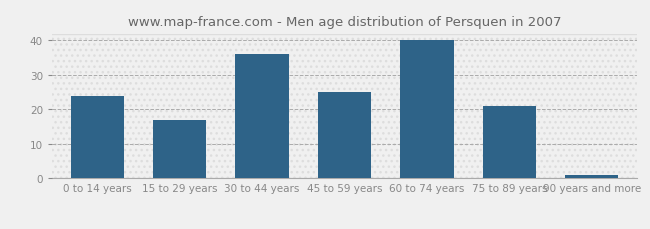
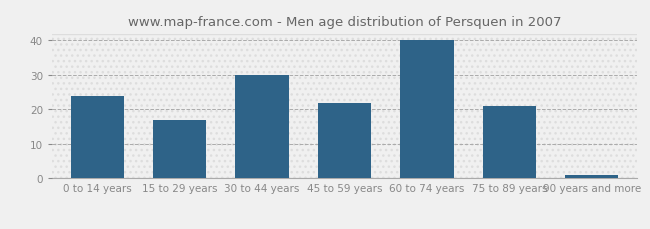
30 to 44 years: 36 -> 30
45 to 59 years: 25 -> 22
